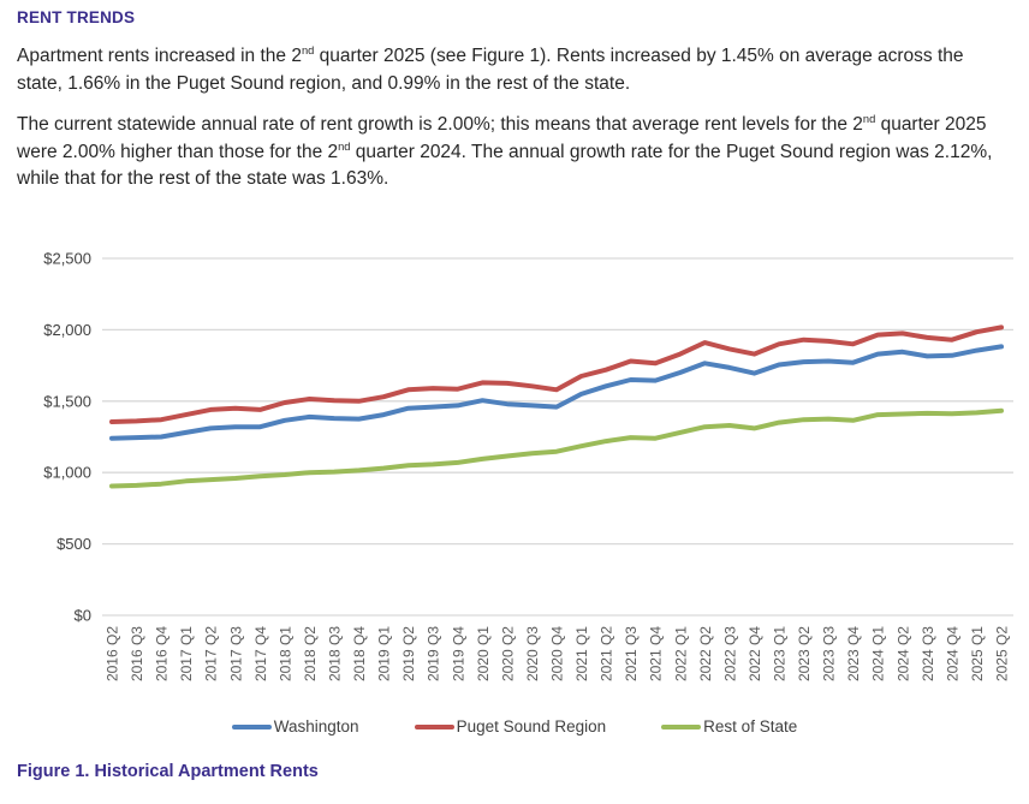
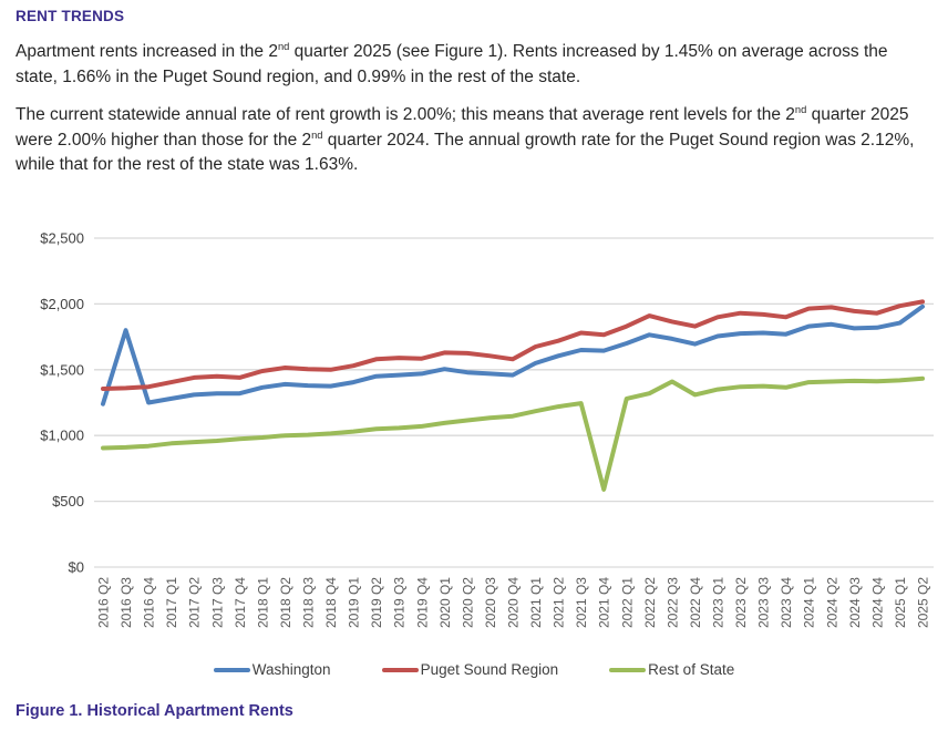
Washington/2016 Q3: $1240 -> $1800
Rest of State/2021 Q4: $1240 -> $590
Rest of State/2022 Q3: $1330 -> $1410
Washington/2025 Q2: $1880 -> $1980
